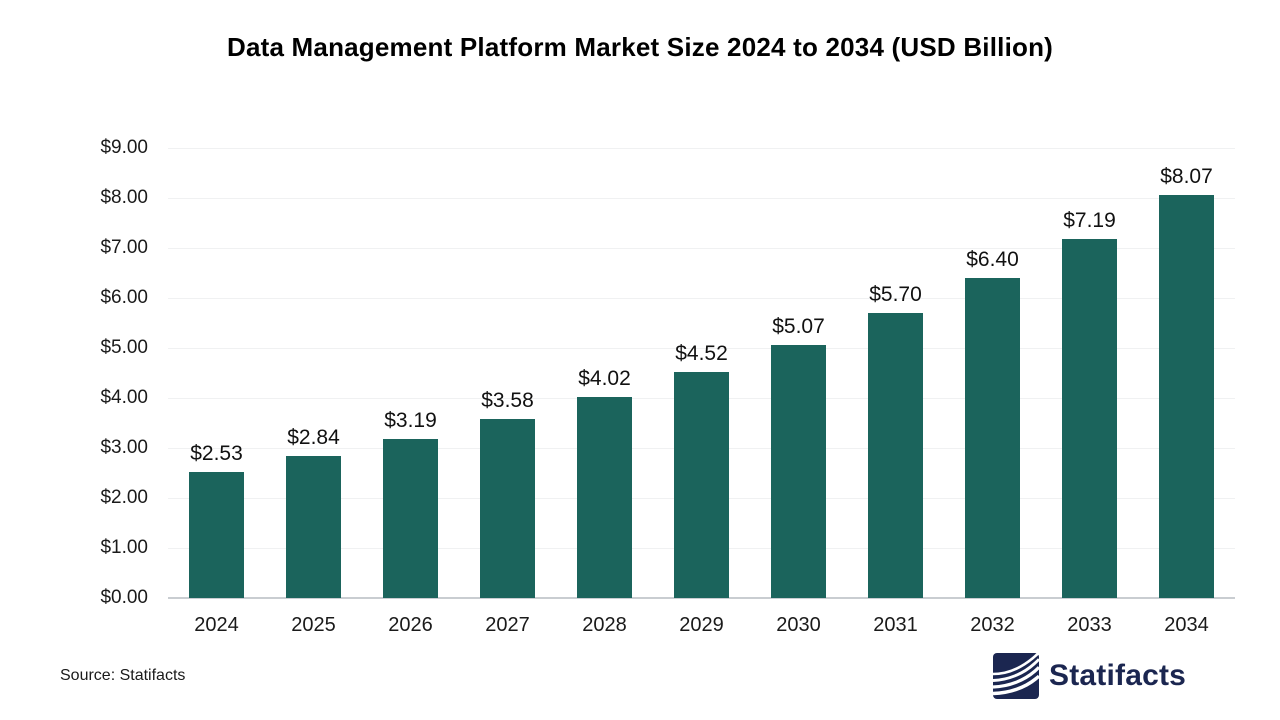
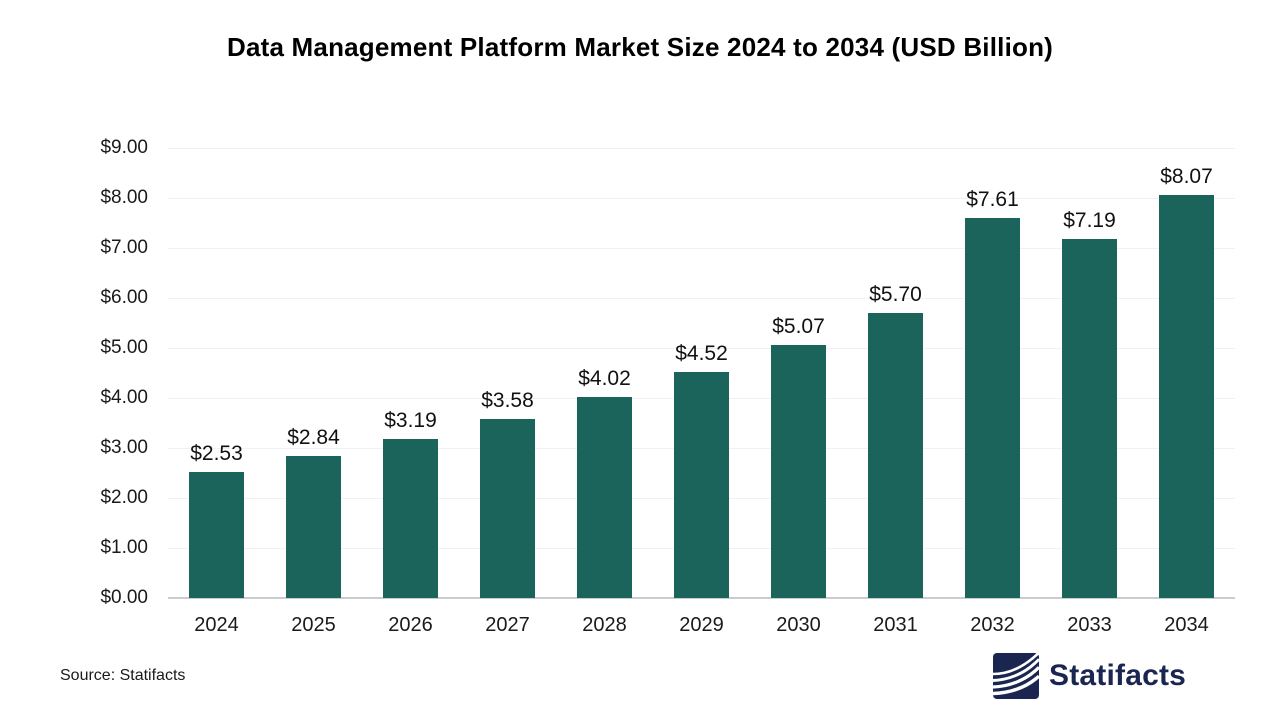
2032: $6.40 -> $7.61
